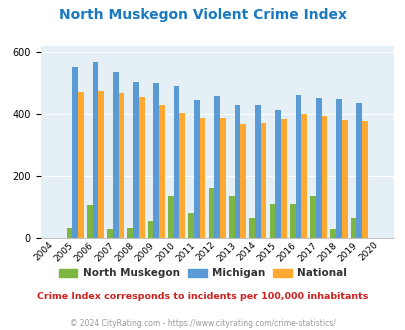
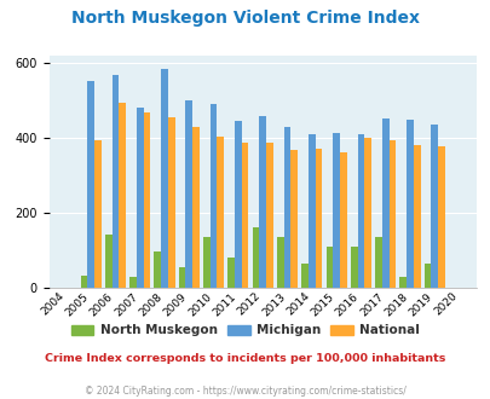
National/2005: 472 -> 395
North Muskegon/2006: 105 -> 140
National/2006: 474 -> 495
Michigan/2007: 538 -> 480
North Muskegon/2008: 32 -> 95
Michigan/2008: 503 -> 585
Michigan/2014: 430 -> 410
National/2015: 383 -> 360
Michigan/2016: 462 -> 410
